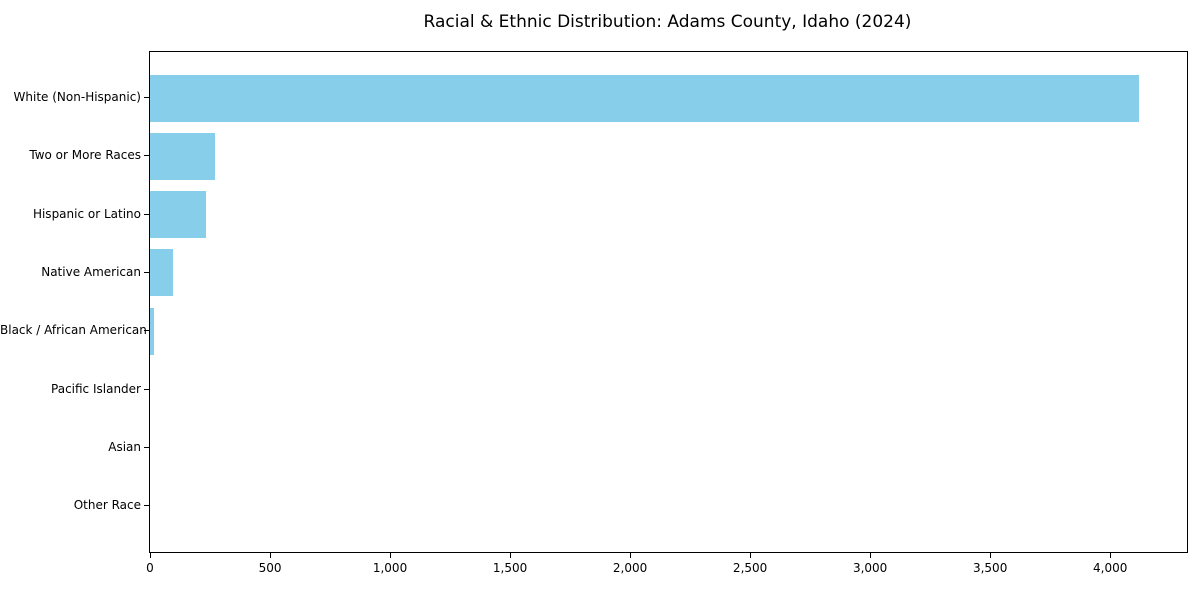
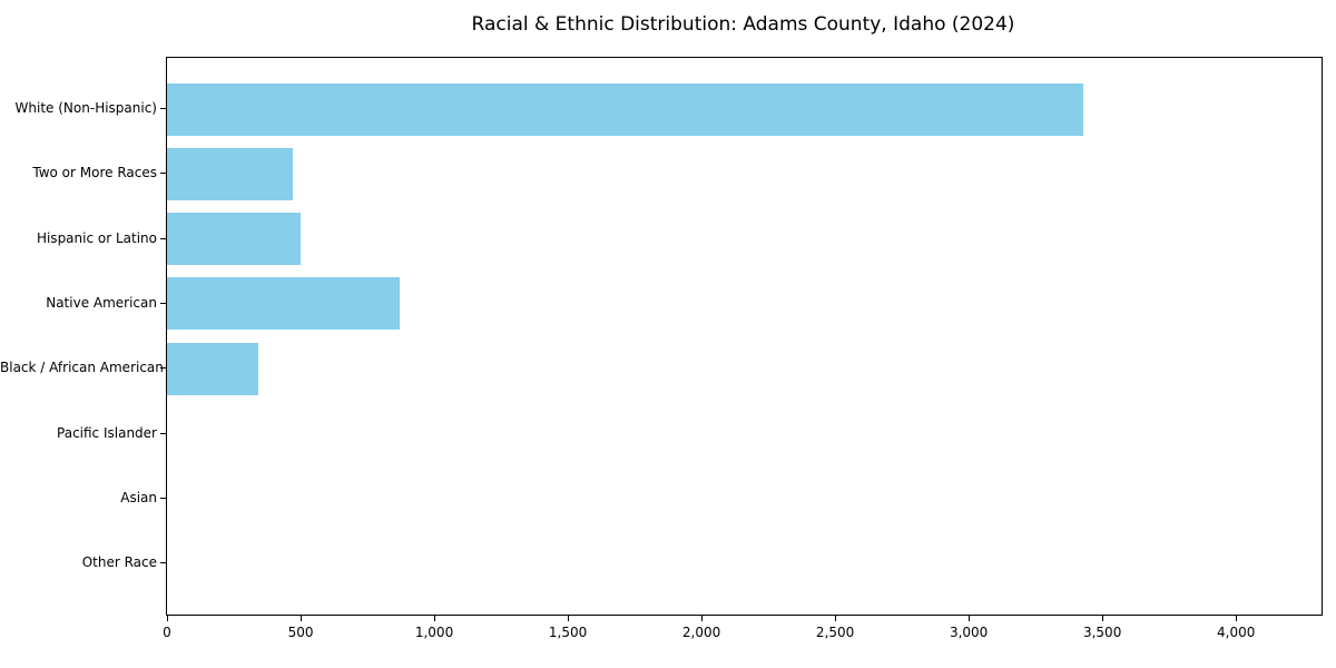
White (Non-Hispanic): 4120 -> 3430
Two or More Races: 270 -> 470
Hispanic or Latino: 240 -> 500
Native American: 90 -> 870
Black / African American: 20 -> 340
